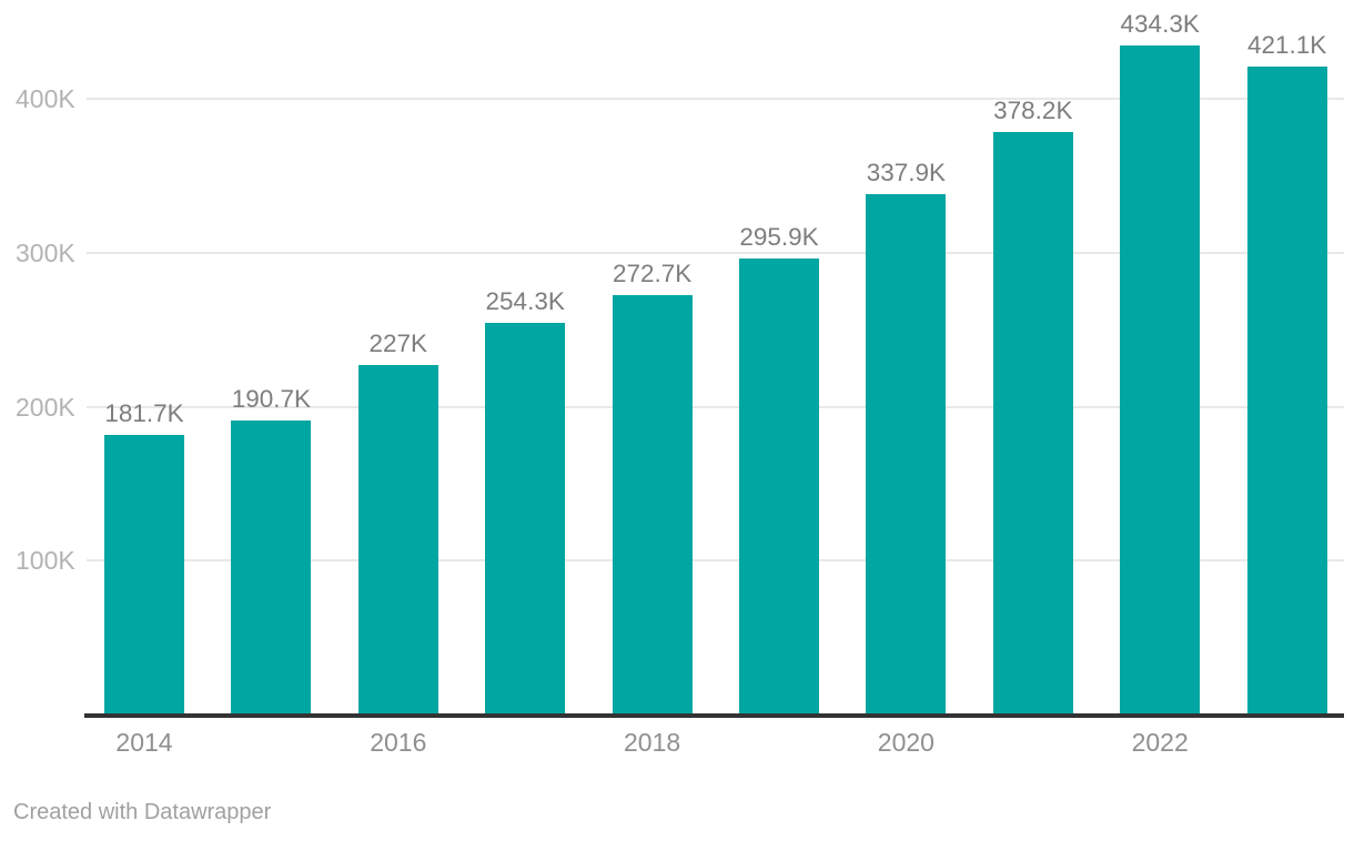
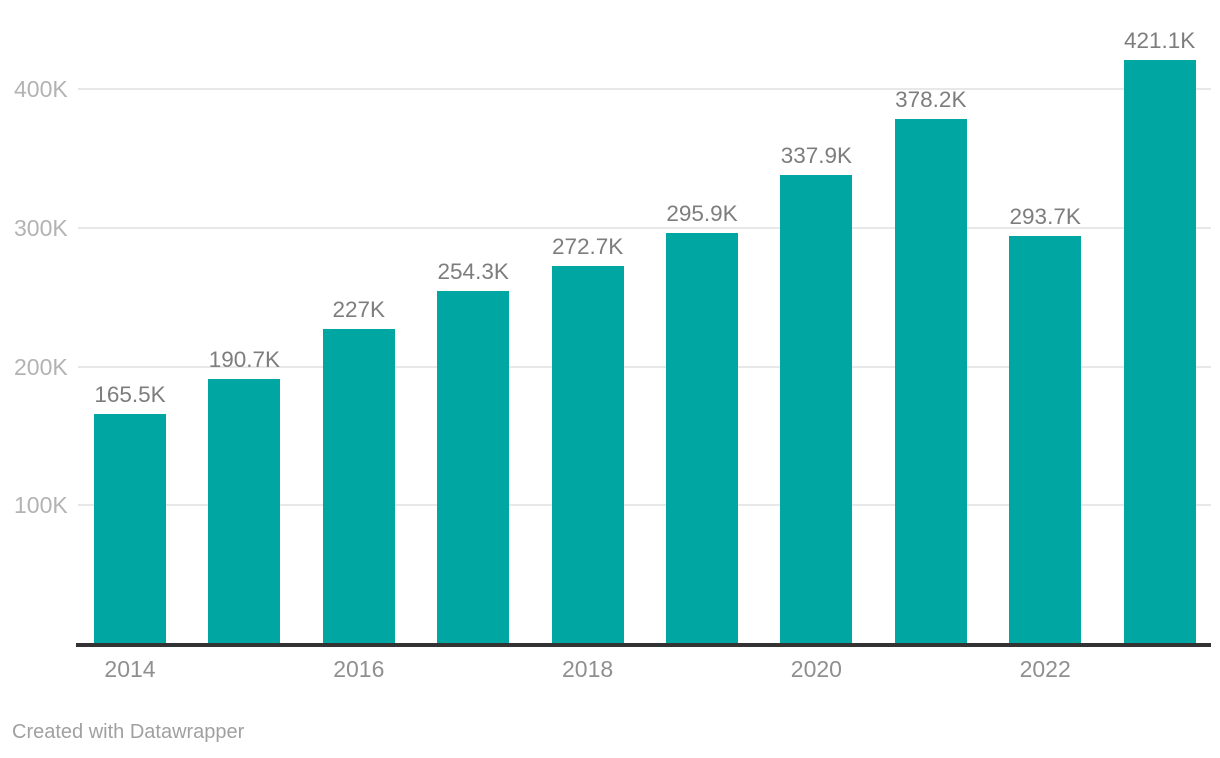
2014: 181.7K -> 165.5K
2022: 434.3K -> 293.7K
